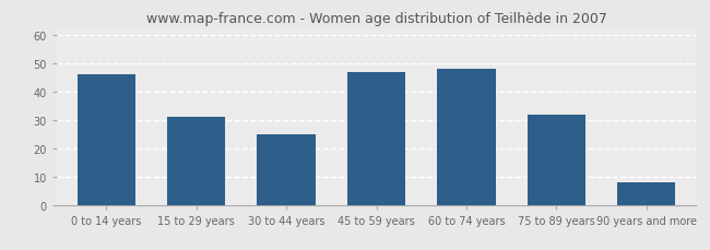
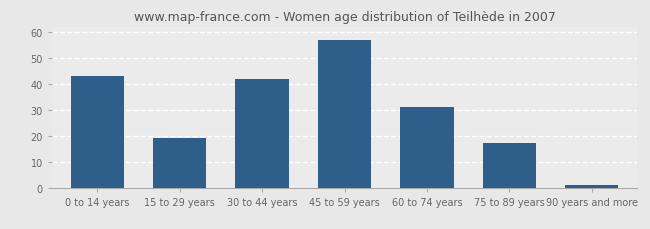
0 to 14 years: 46 -> 43
15 to 29 years: 31 -> 19
30 to 44 years: 25 -> 42
45 to 59 years: 47 -> 57
60 to 74 years: 48 -> 31
75 to 89 years: 32 -> 17
90 years and more: 8 -> 1
